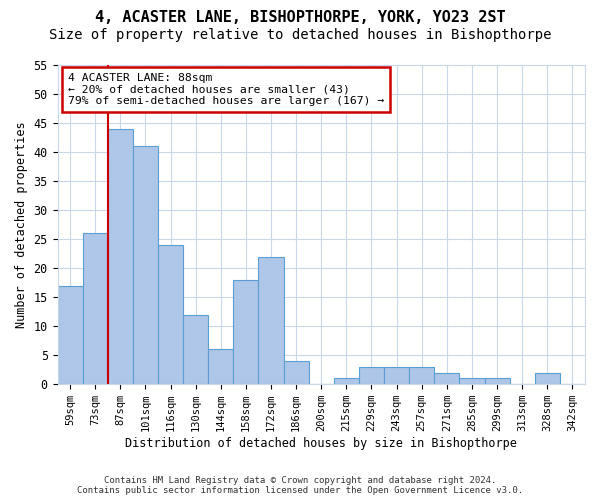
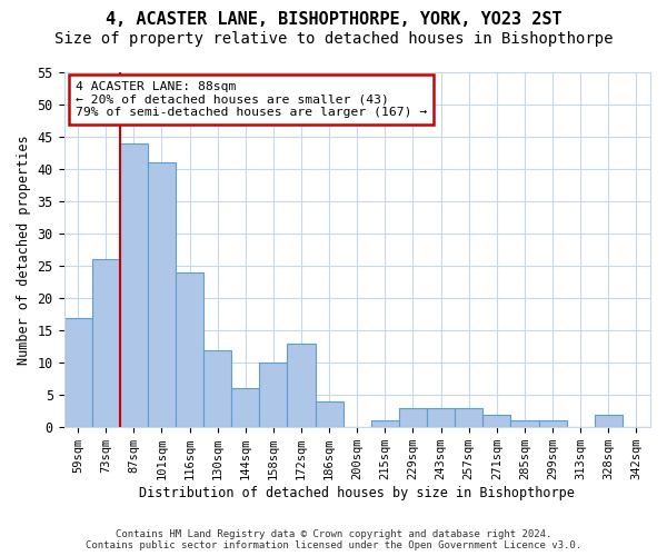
158sqm: 18 -> 10
172sqm: 22 -> 13
